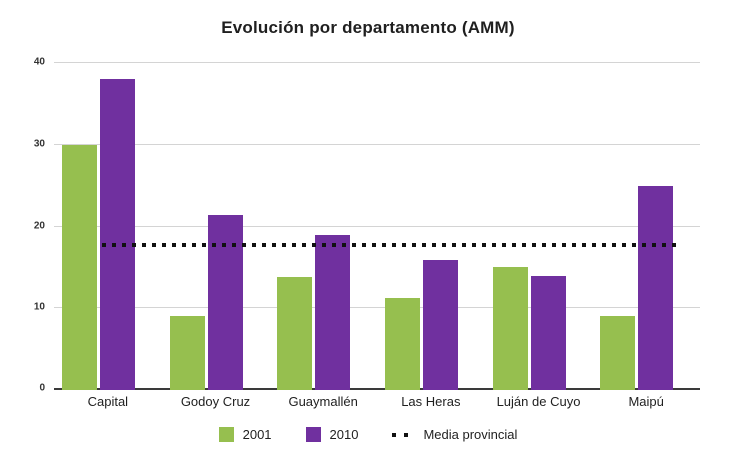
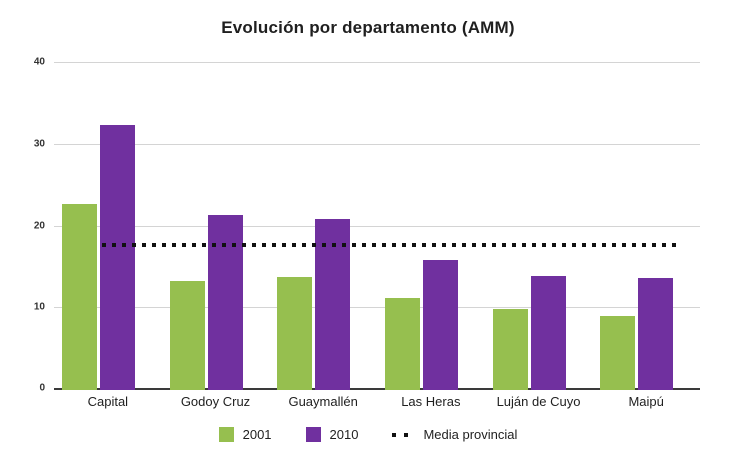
2001/Capital: 30 -> 23
2010/Capital: 38 -> 32
2001/Godoy Cruz: 9 -> 13
2010/Guaymallén: 19 -> 21
2001/Luján de Cuyo: 15 -> 10
2010/Maipú: 25 -> 14
